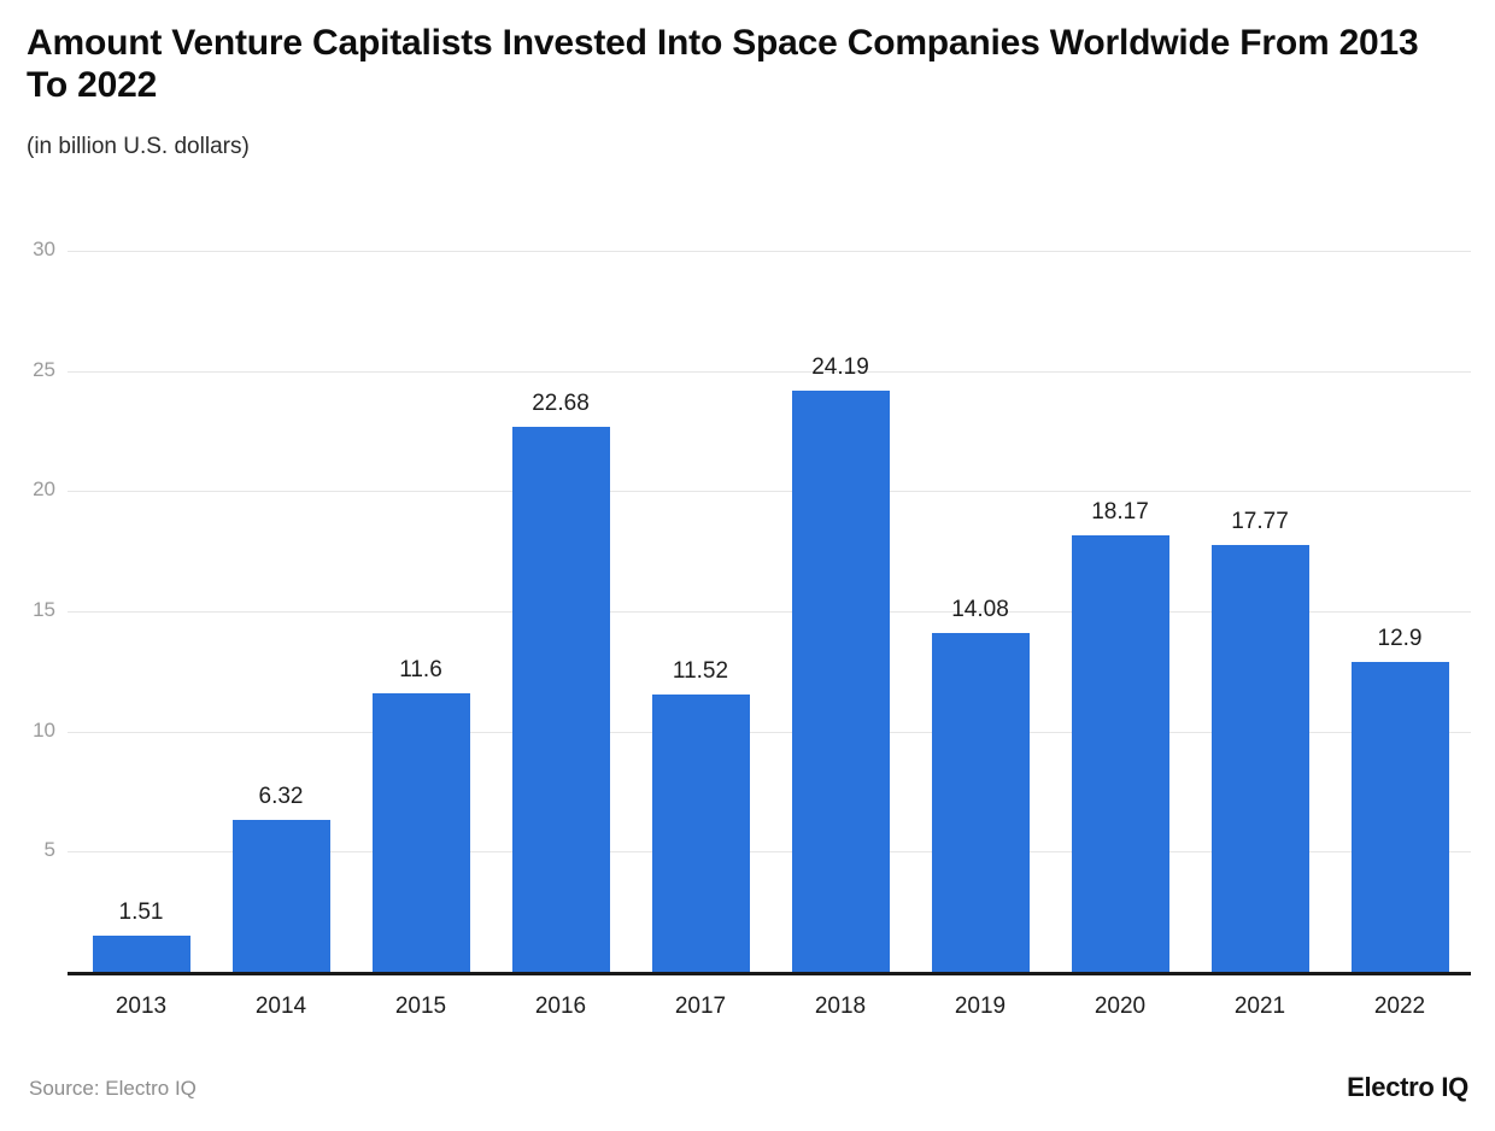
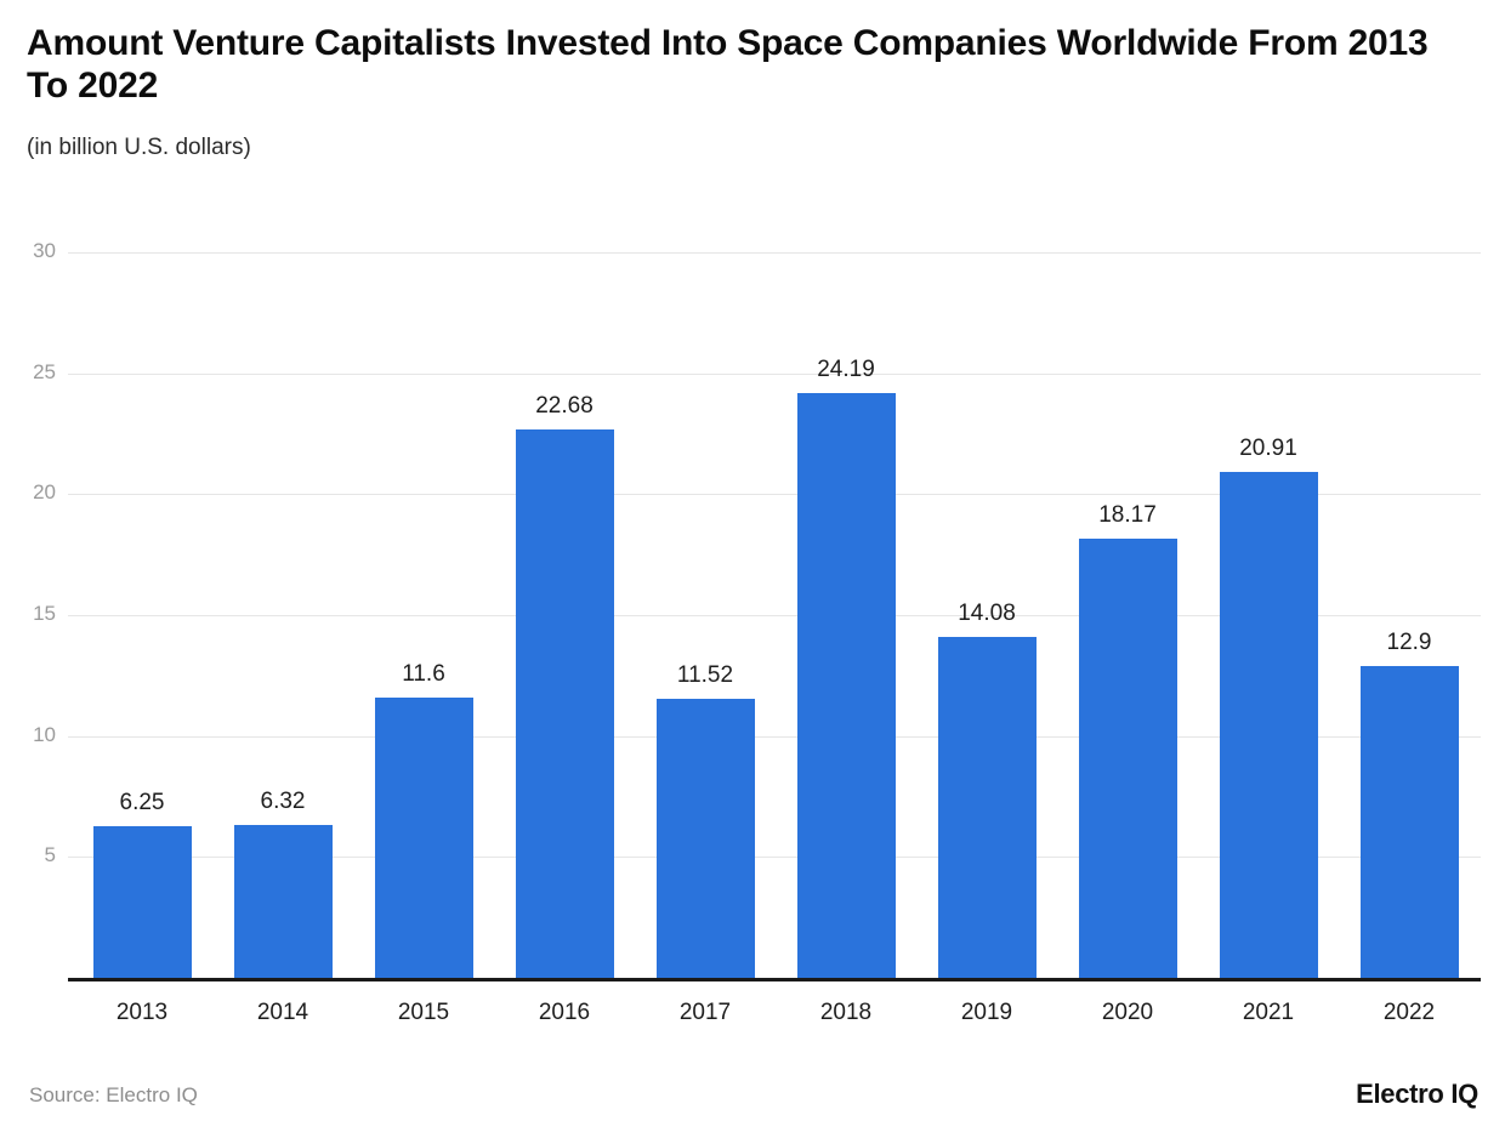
2013: 1.51 -> 6.25
2021: 17.77 -> 20.91
